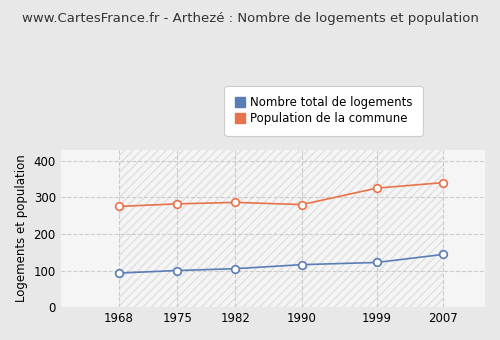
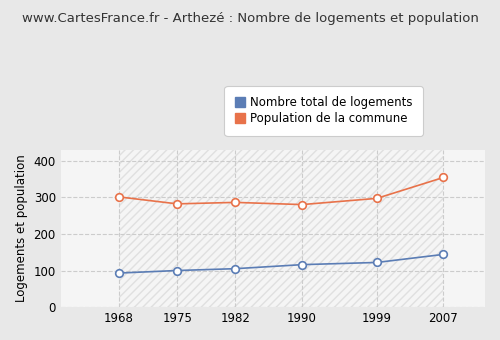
Population de la commune/1968: 275 -> 301
Population de la commune/1999: 325 -> 297
Population de la commune/2007: 340 -> 354
